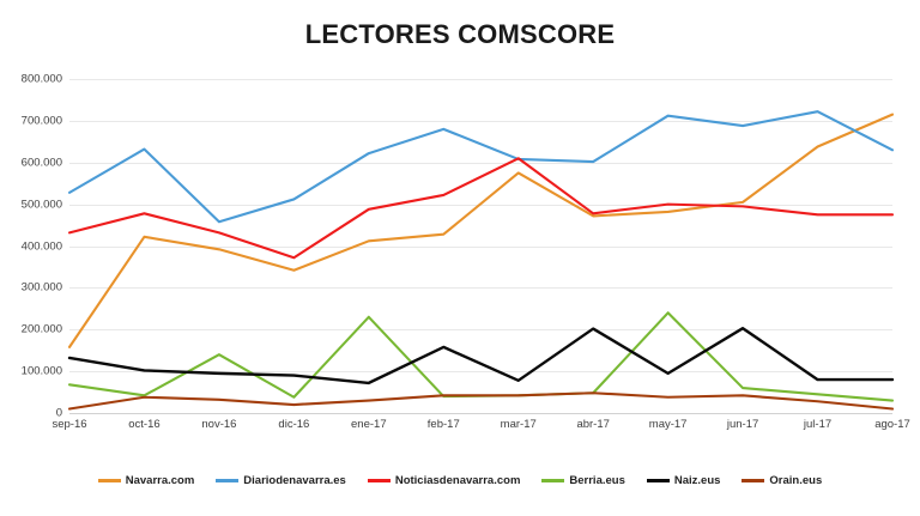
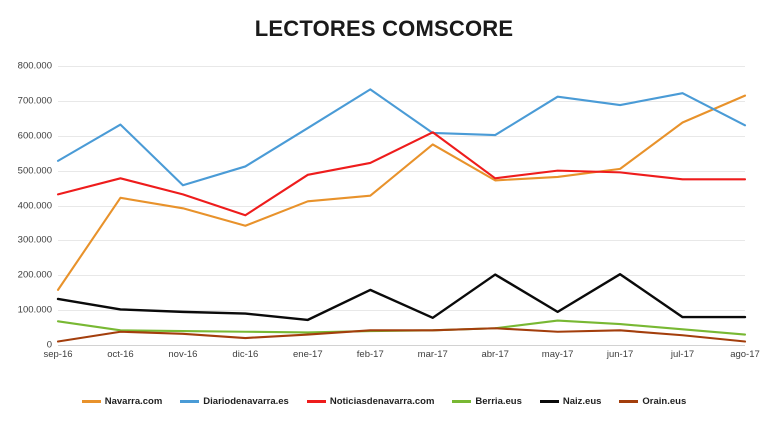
Berria.eus/nov-16: 140000 -> 40000
Berria.eus/ene-17: 230000 -> 40000
Diariodenavarra.es/feb-17: 680000 -> 730000
Berria.eus/may-17: 240000 -> 70000
